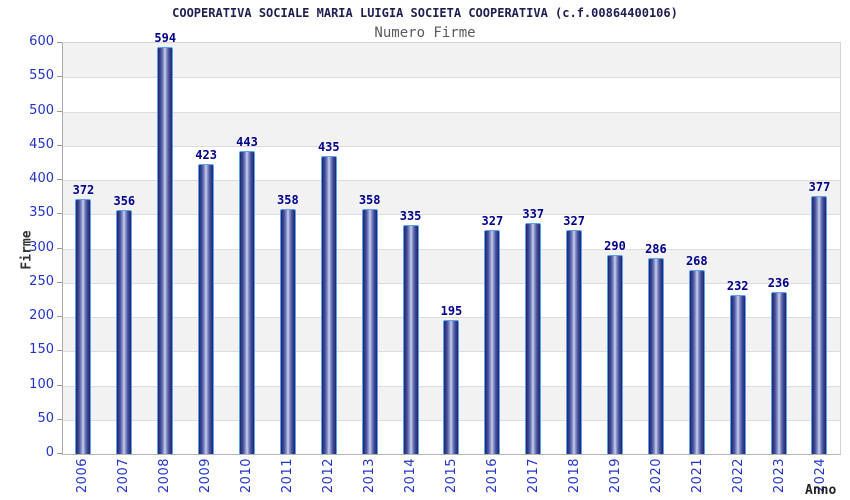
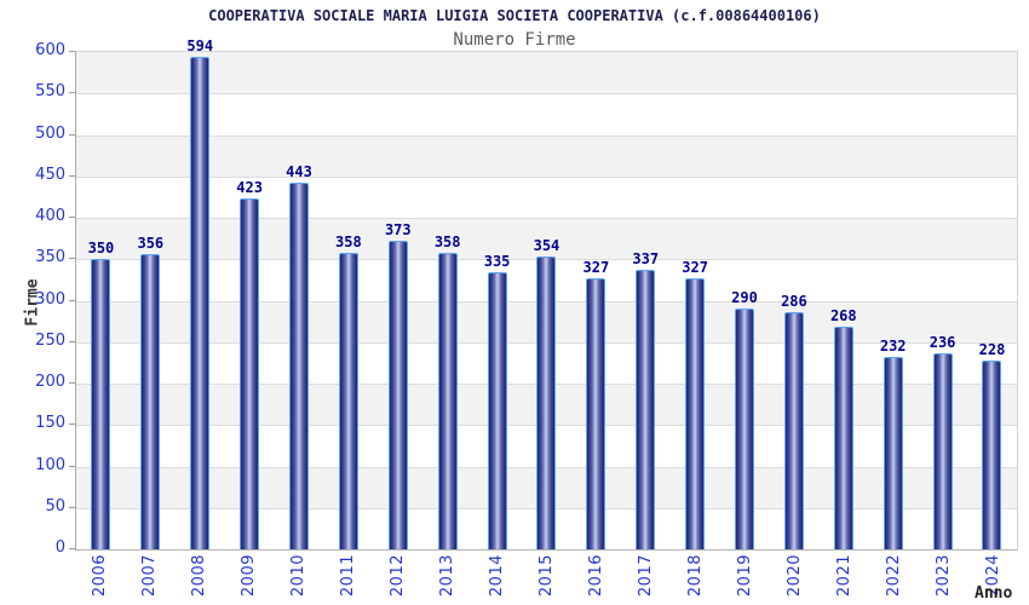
2006: 372 -> 350
2012: 435 -> 373
2015: 195 -> 354
2024: 377 -> 228
